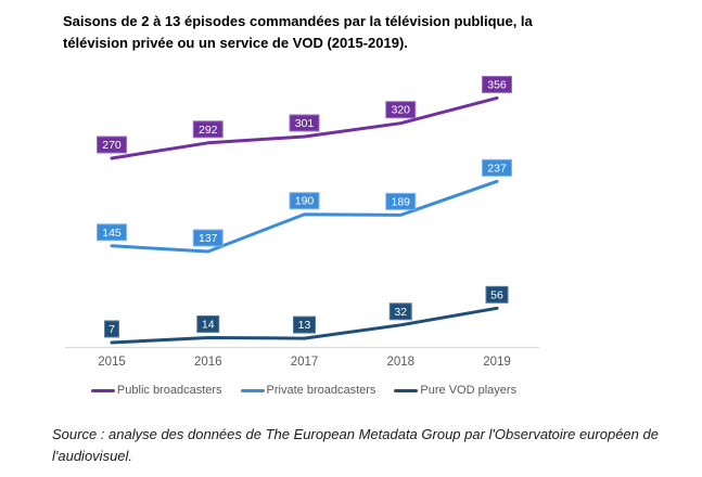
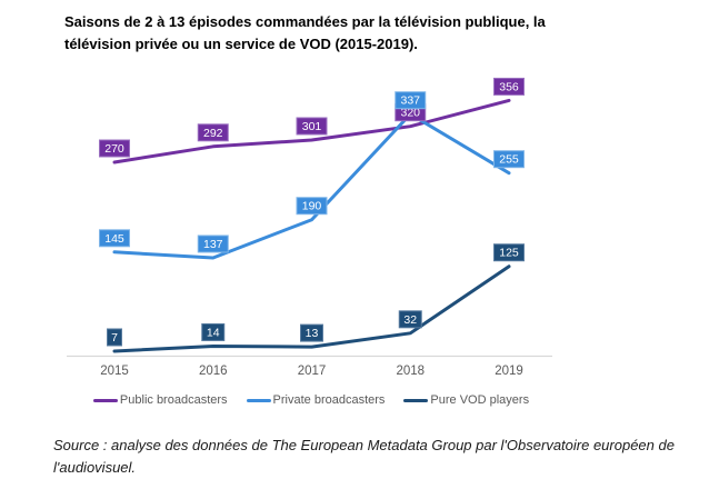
Private broadcasters/2018: 189 -> 337
Private broadcasters/2019: 237 -> 255
Pure VOD players/2019: 56 -> 125
